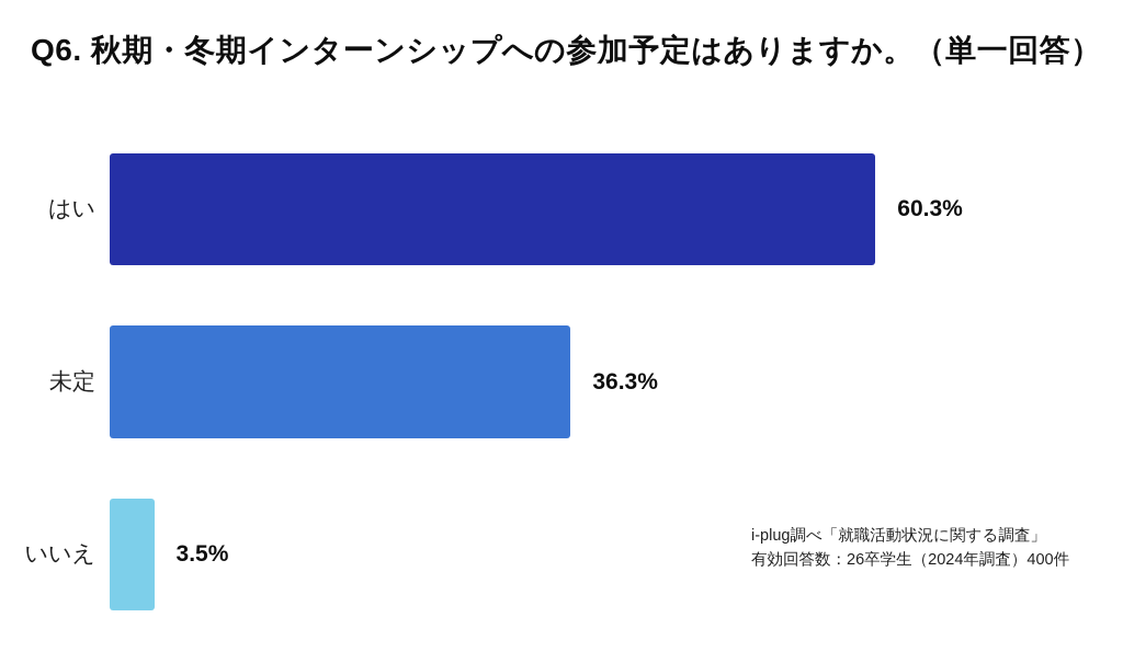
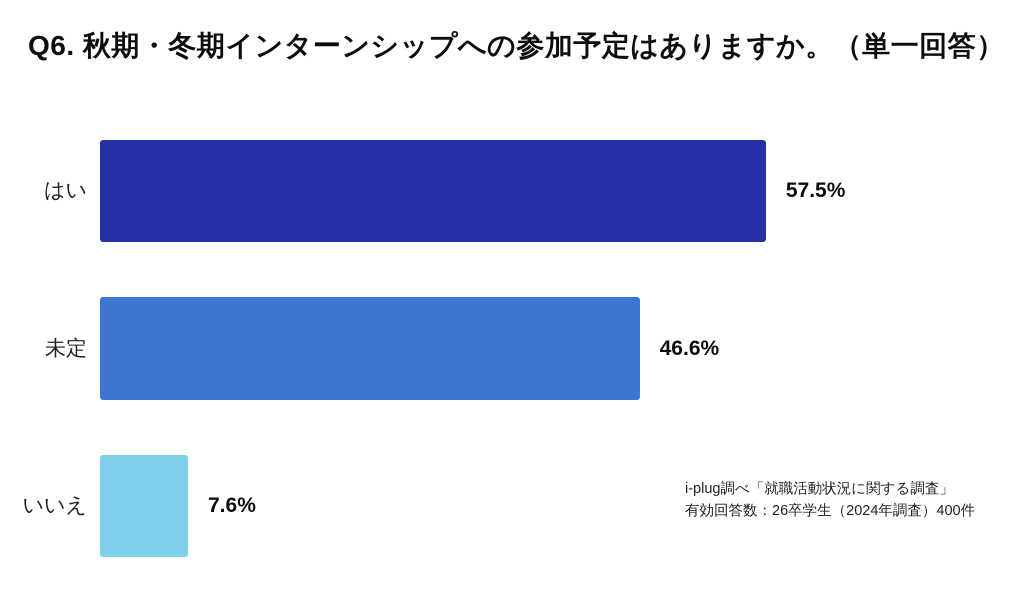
はい: 60.3% -> 57.5%
未定: 36.3% -> 46.6%
いいえ: 3.5% -> 7.6%
